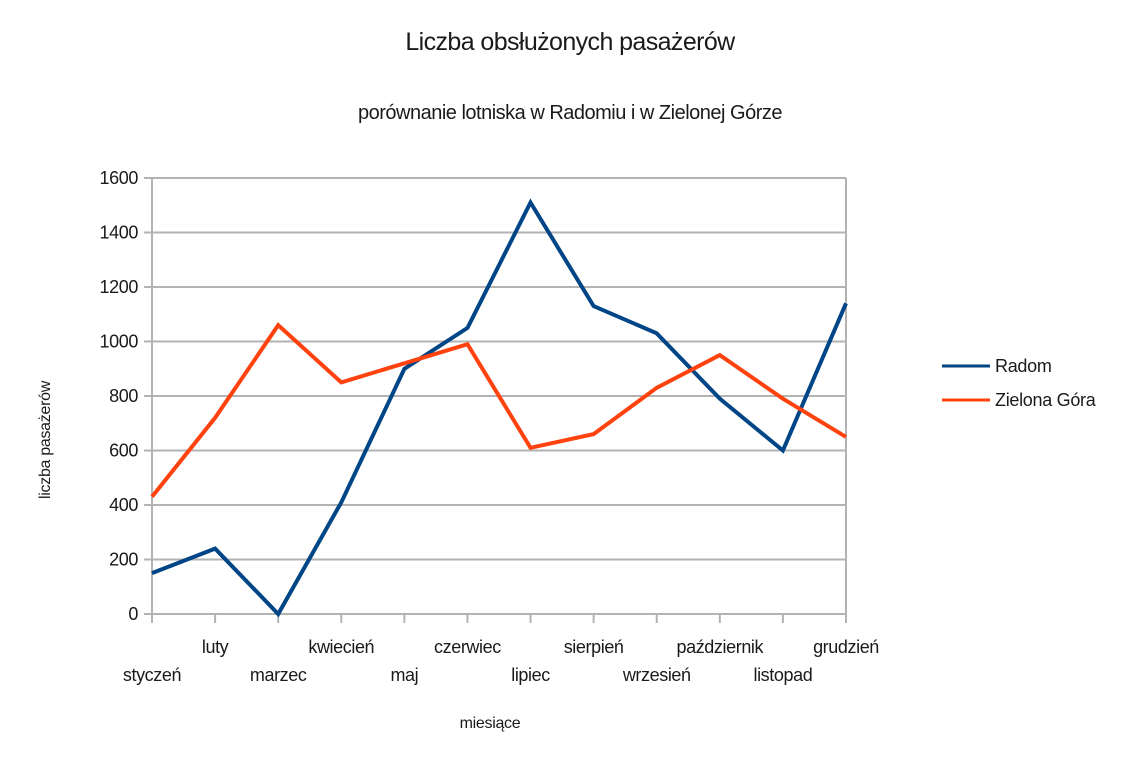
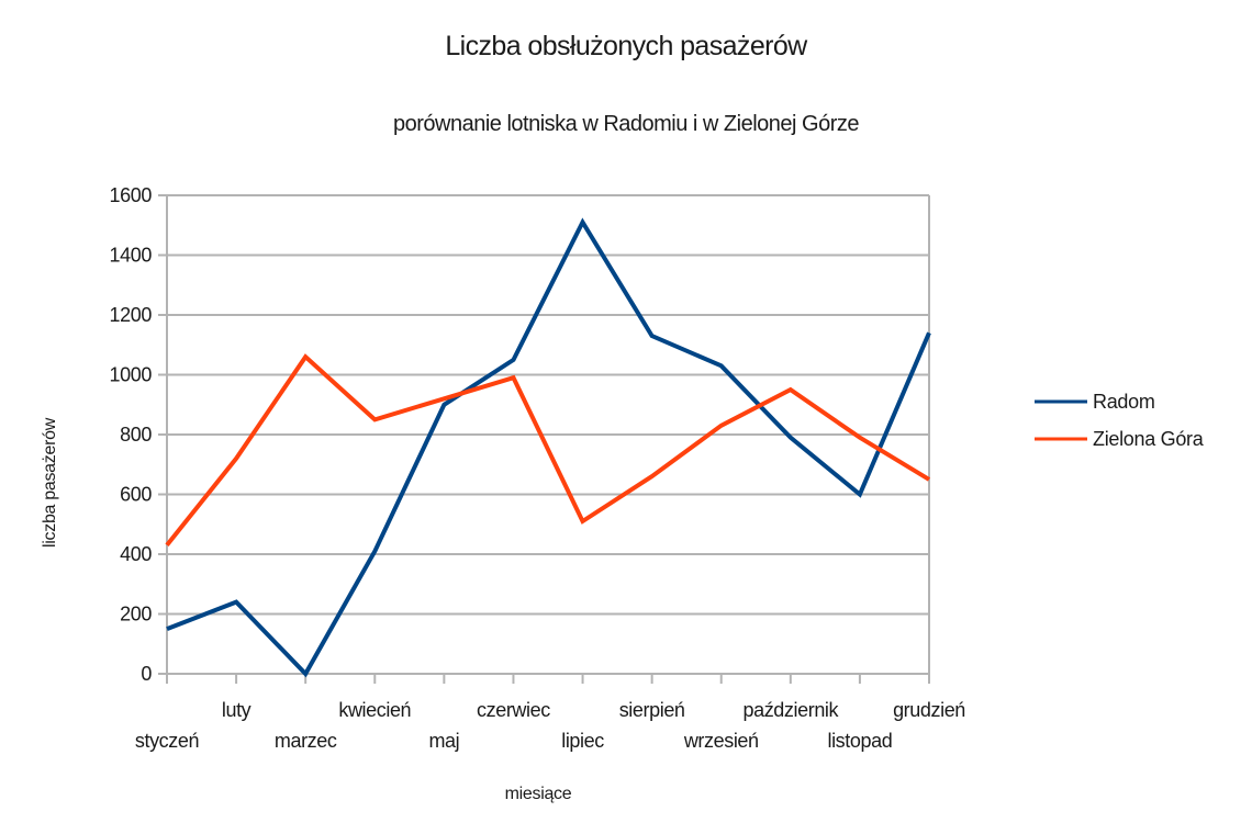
Zielona Góra/lipiec: 610 -> 510
